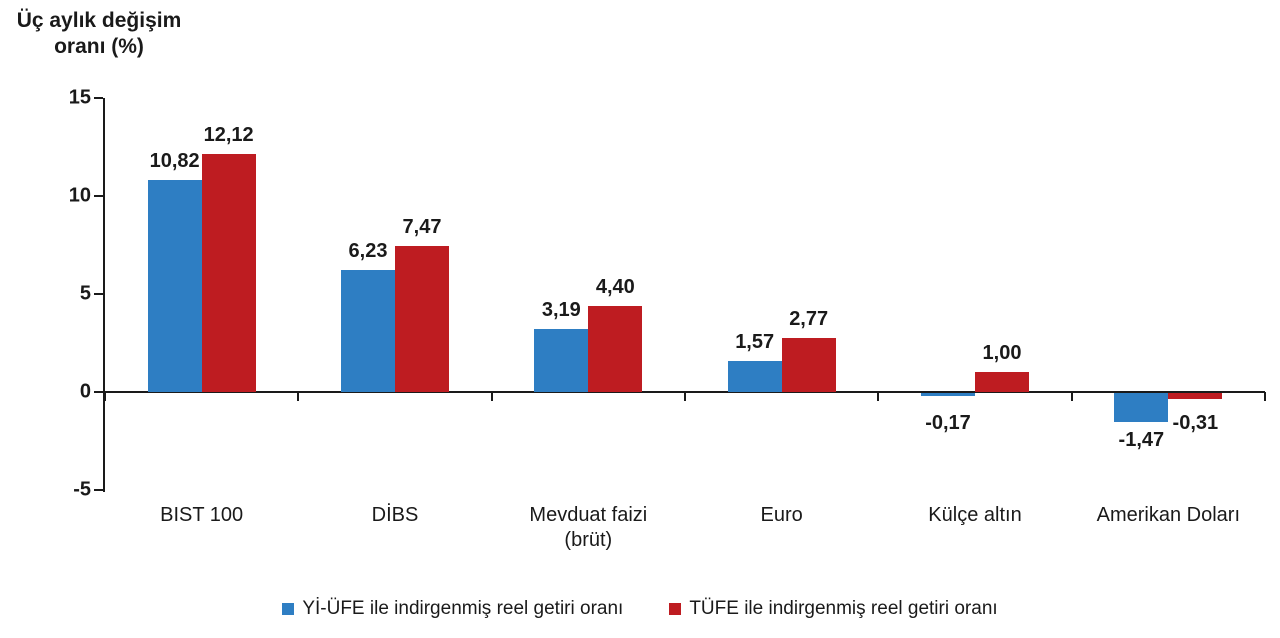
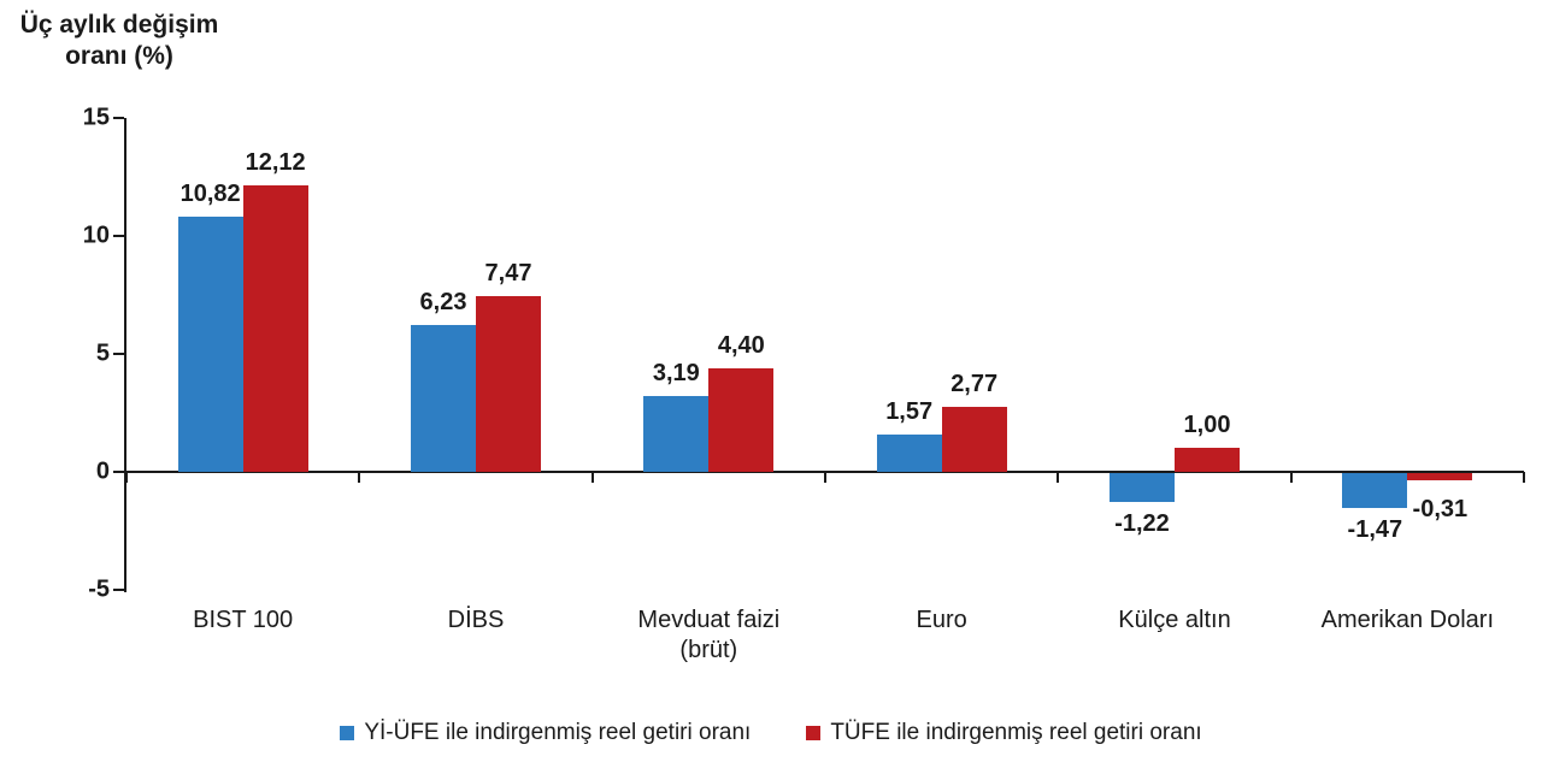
Yİ-ÜFE ile indirgenmiş reel getiri oranı/Külçe altın: -0,17 -> -1,22
